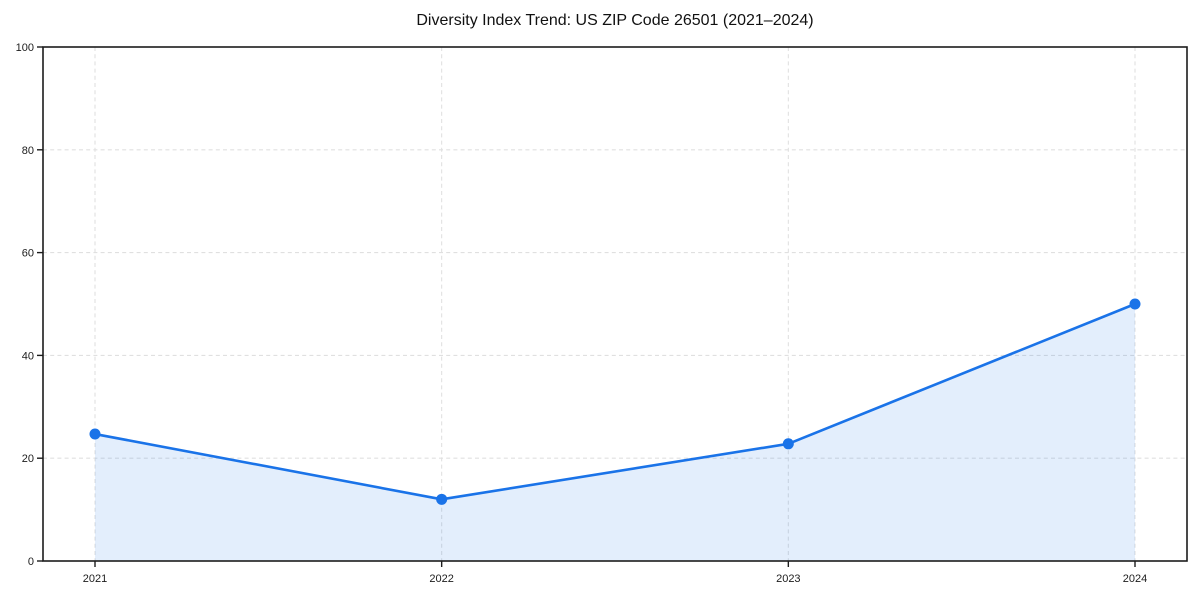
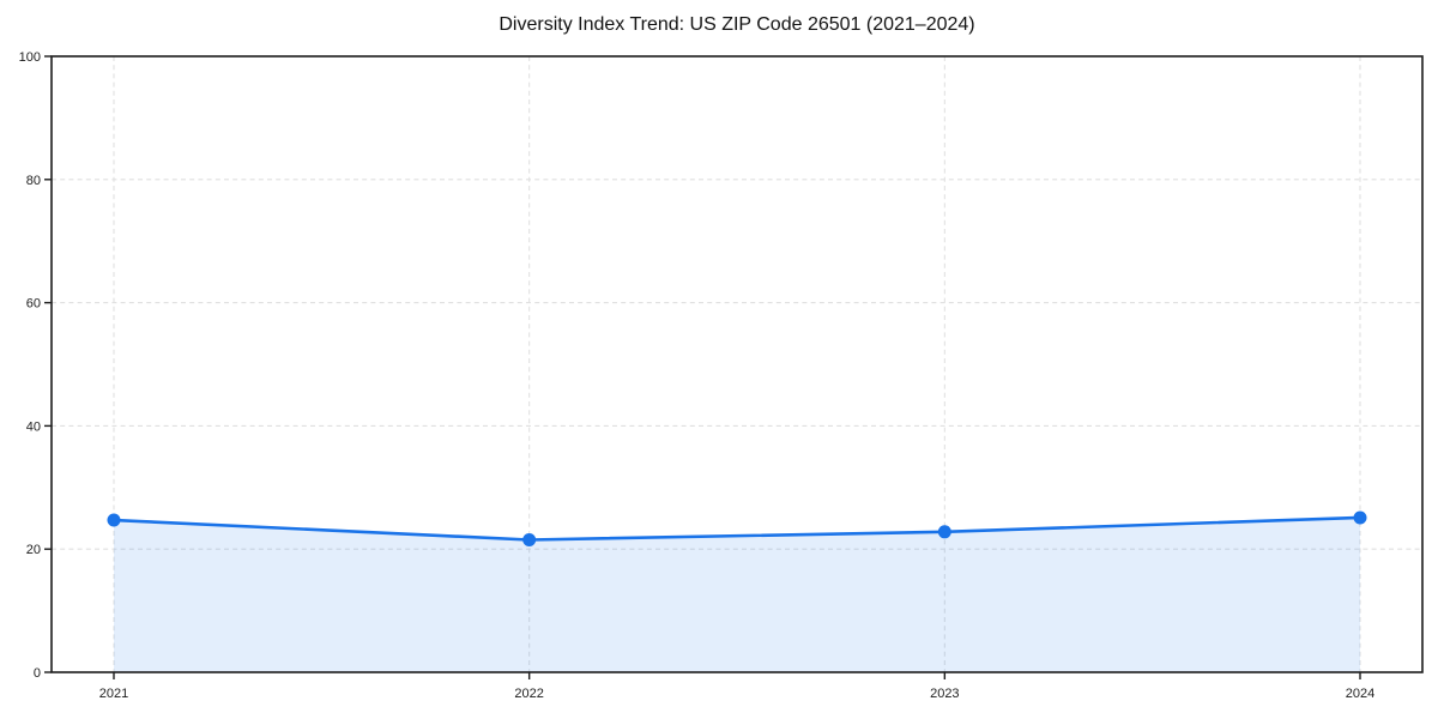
2022: 12 -> 22
2024: 50 -> 25
